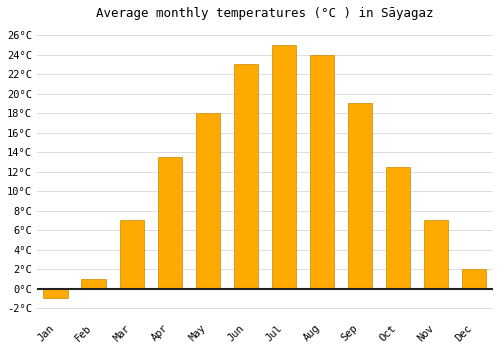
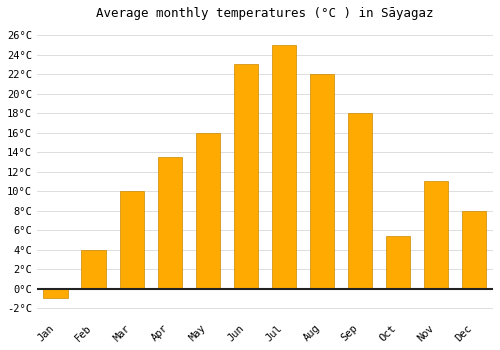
Feb: 1.0°C -> 4.0°C
Mar: 7.0°C -> 10.0°C
May: 18.0°C -> 16.0°C
Aug: 24.0°C -> 22.0°C
Sep: 19.0°C -> 18.0°C
Oct: 12.5°C -> 5.4°C
Nov: 7.0°C -> 11.0°C
Dec: 2.0°C -> 8.0°C
